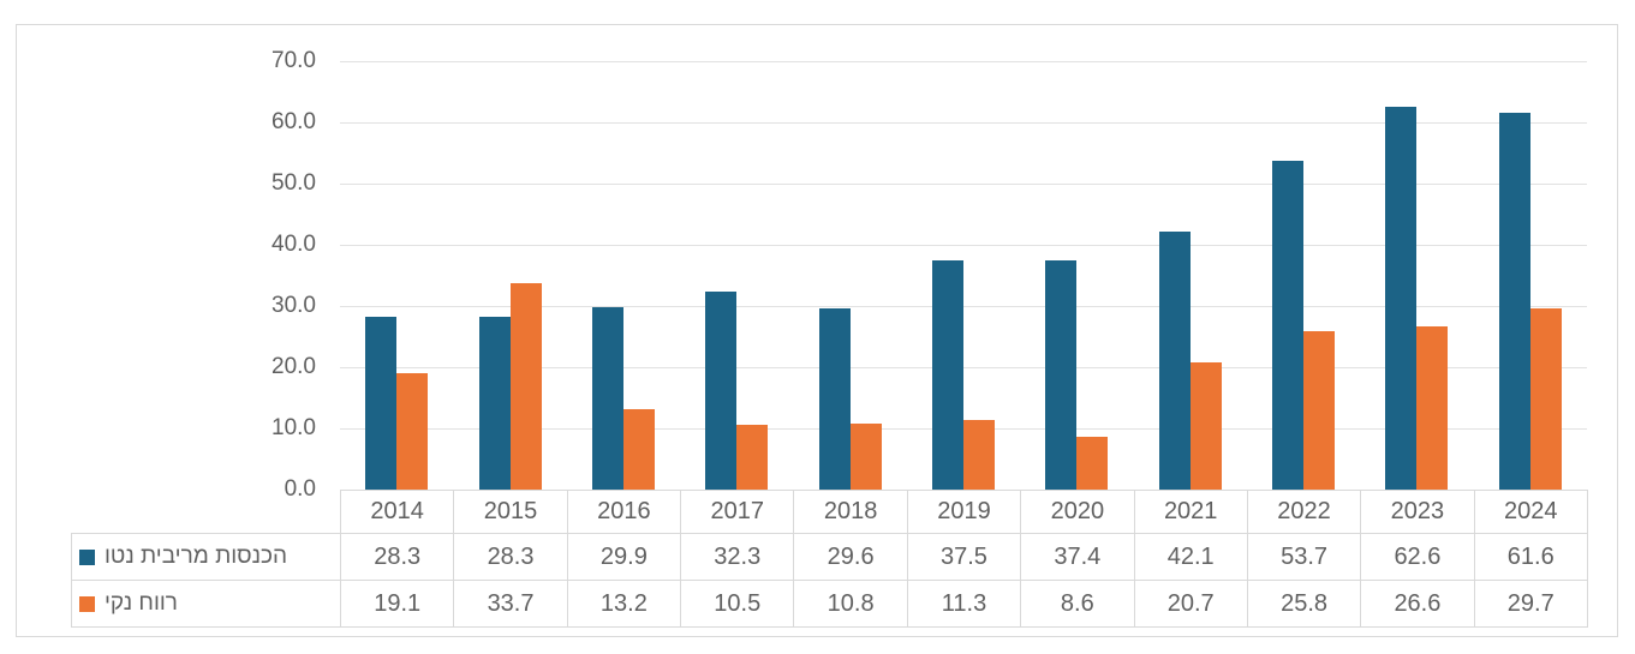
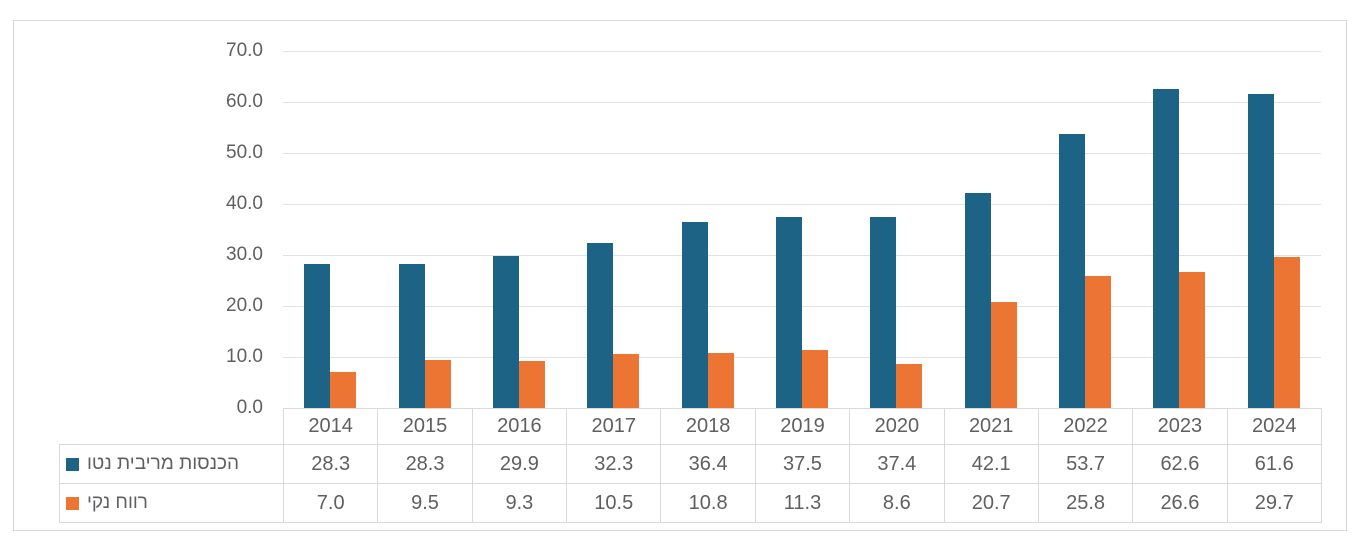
רווח נקי/2014: 19.1 -> 7.0
רווח נקי/2015: 33.7 -> 9.5
רווח נקי/2016: 13.2 -> 9.3
הכנסות מריבית נטו/2018: 29.6 -> 36.4
